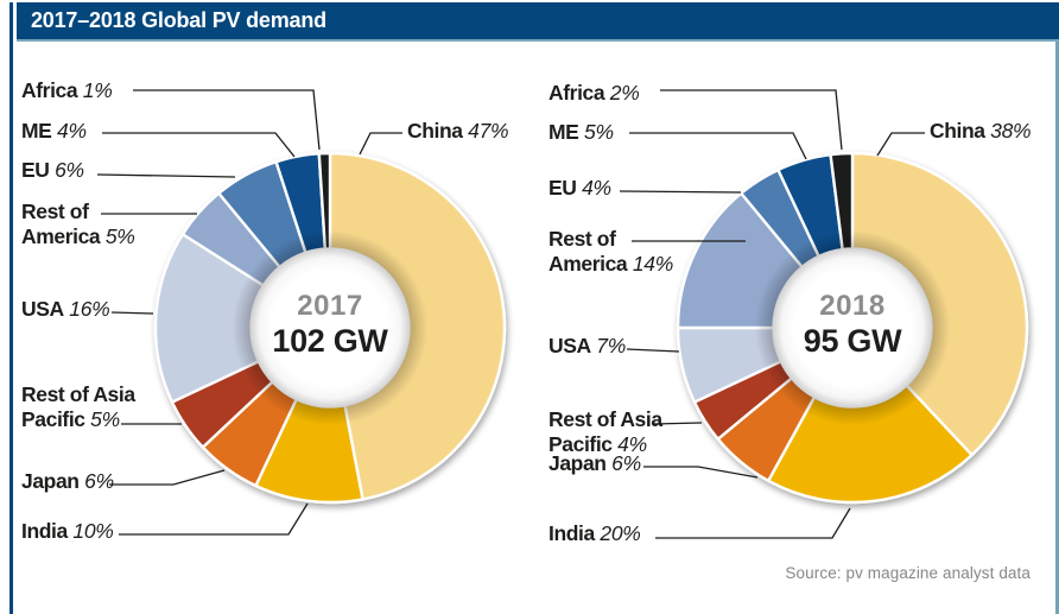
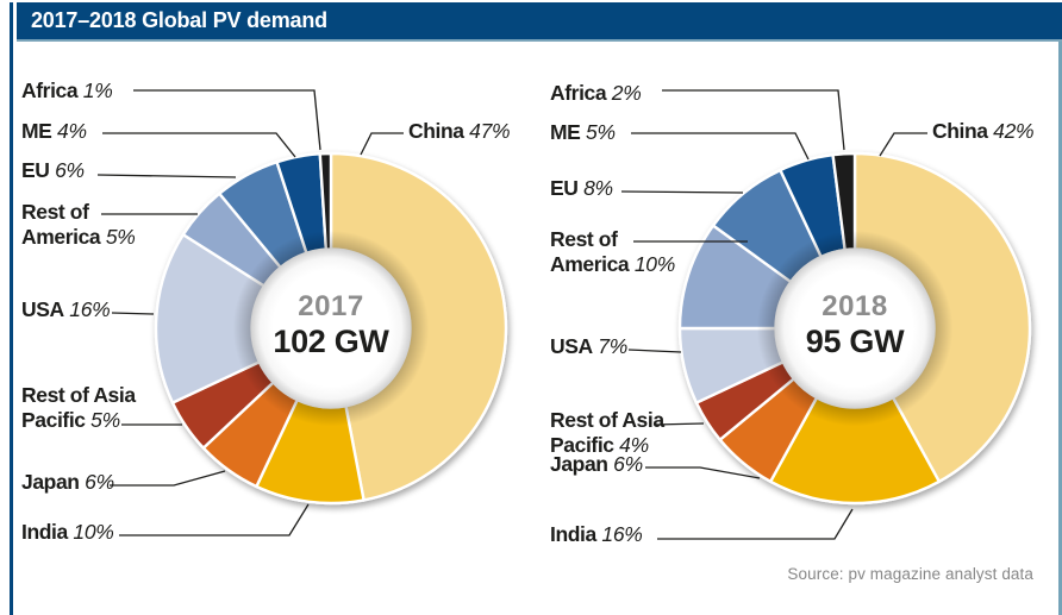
2018/China: 38% -> 42%
2018/India: 20% -> 16%
2018/Rest of America: 14% -> 10%
2018/EU: 4% -> 8%
